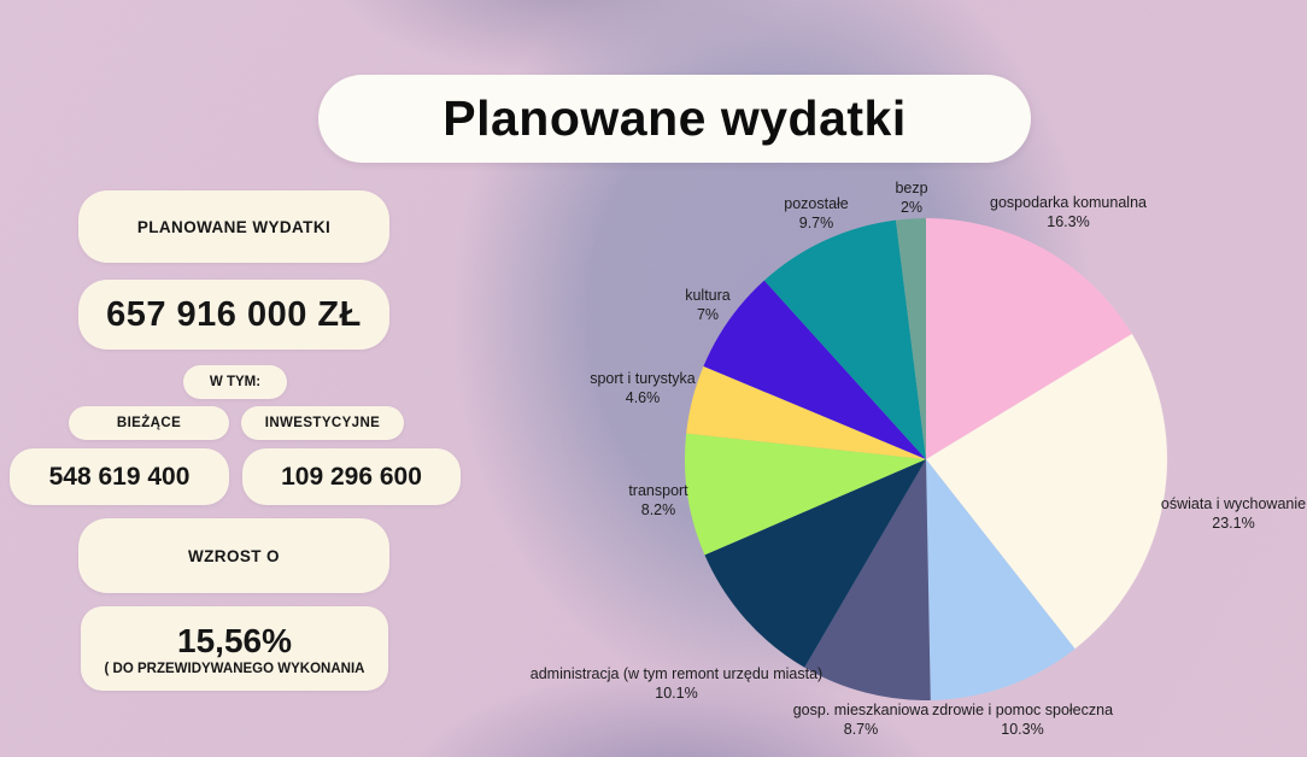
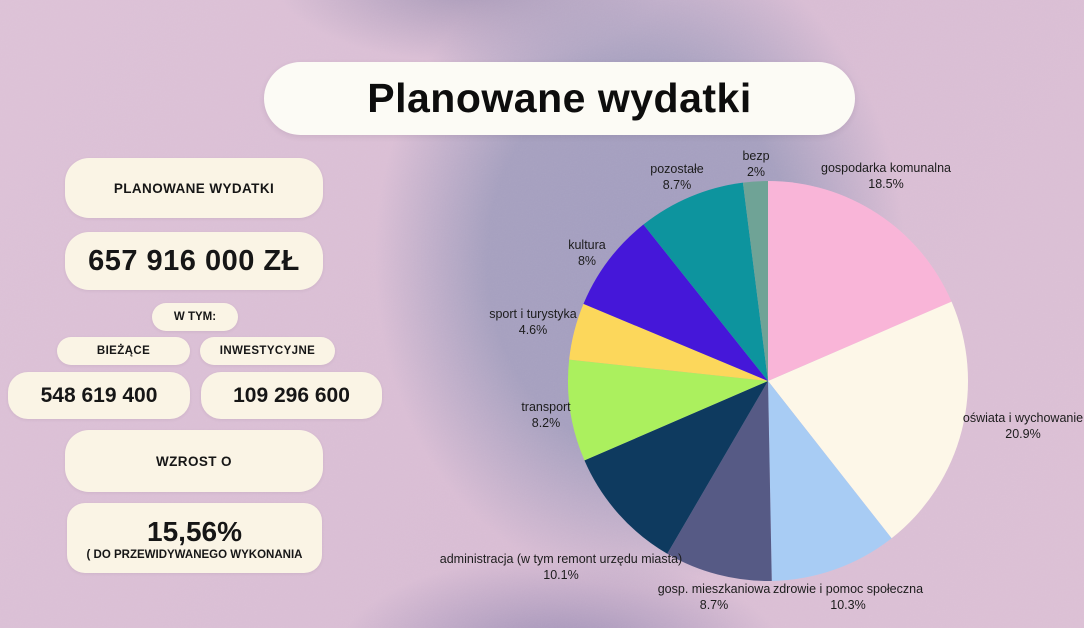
gospodarka komunalna: 16.3% -> 18.5%
oświata i wychowanie: 23.1% -> 20.9%
kultura: 7% -> 8%
pozostałe: 9.7% -> 8.7%
